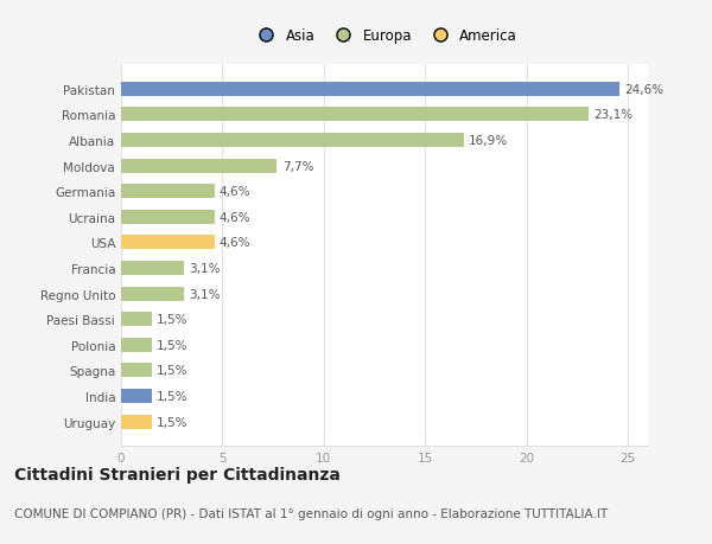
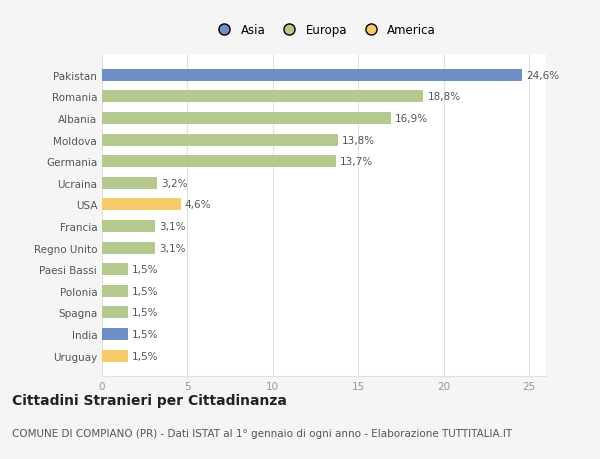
Romania: 23,1% -> 18,8%
Moldova: 7,7% -> 13,8%
Germania: 4,6% -> 13,7%
Ucraina: 4,6% -> 3,2%
